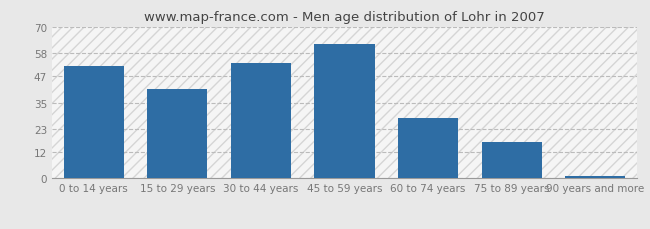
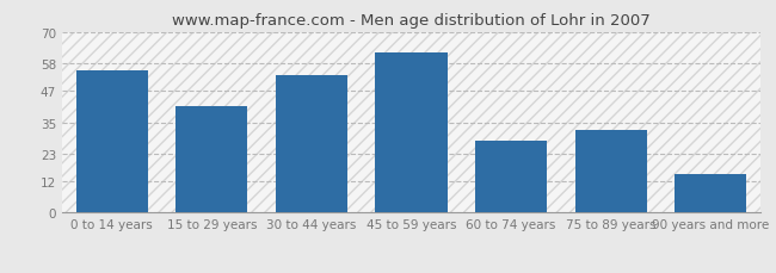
0 to 14 years: 52 -> 55
75 to 89 years: 17 -> 32
90 years and more: 1 -> 15
